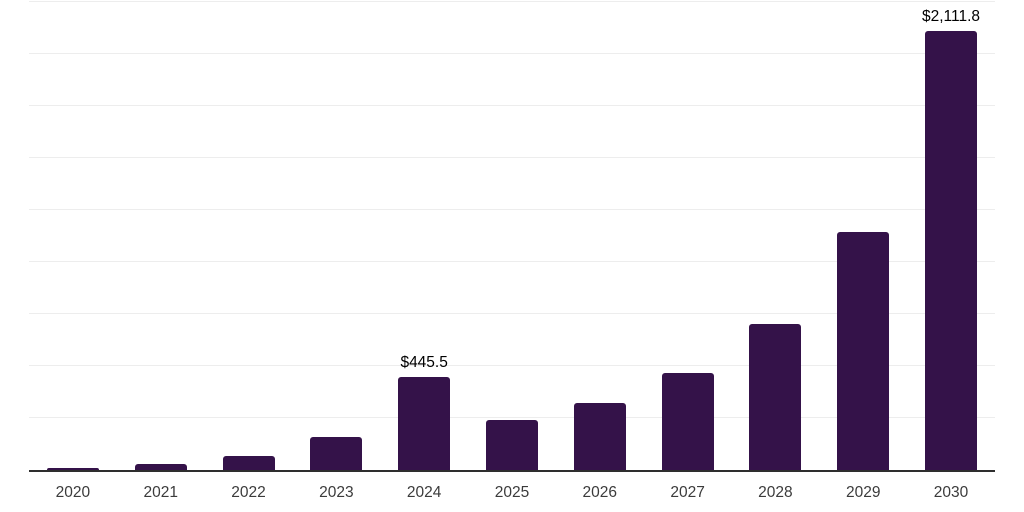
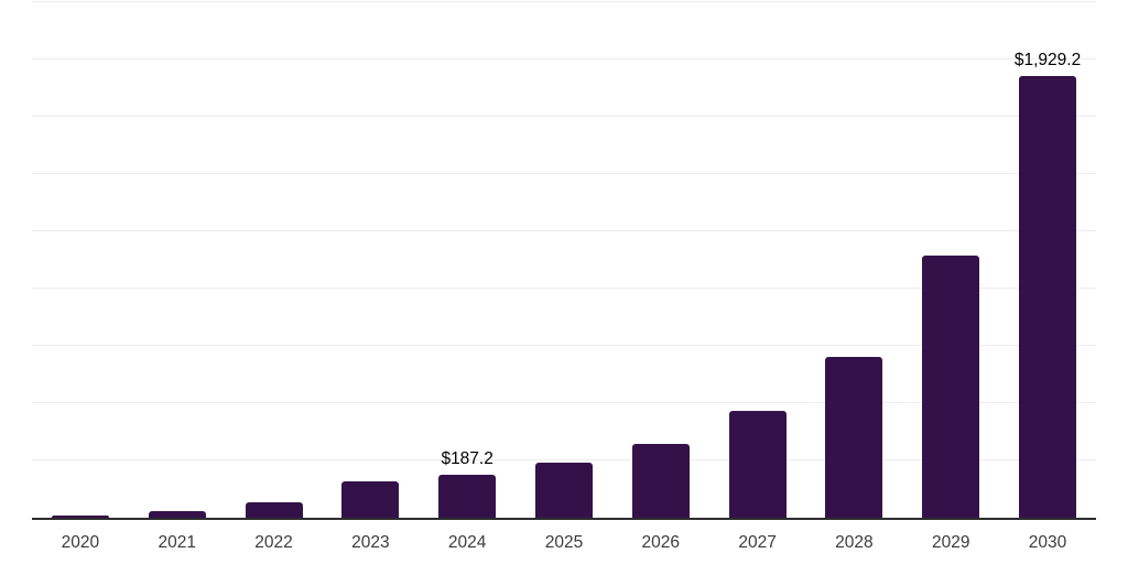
2024: $445.5 -> $187.2
2030: $2,111.8 -> $1,929.2
